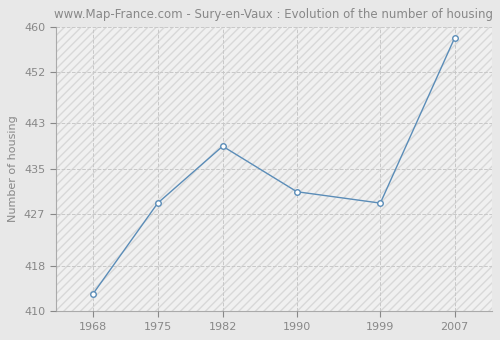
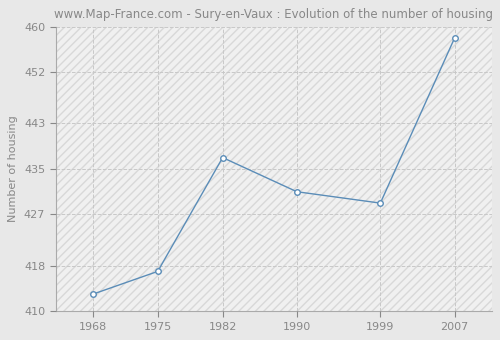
1975: 429 -> 417
1982: 439 -> 437
